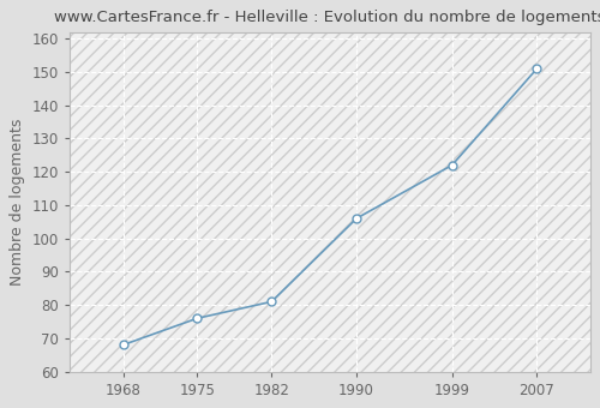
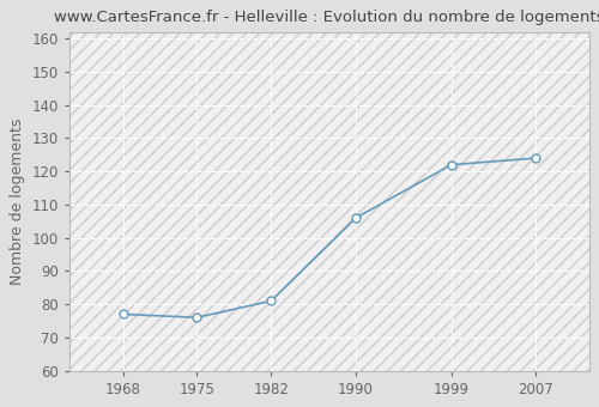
1968: 68 -> 77
2007: 151 -> 124
